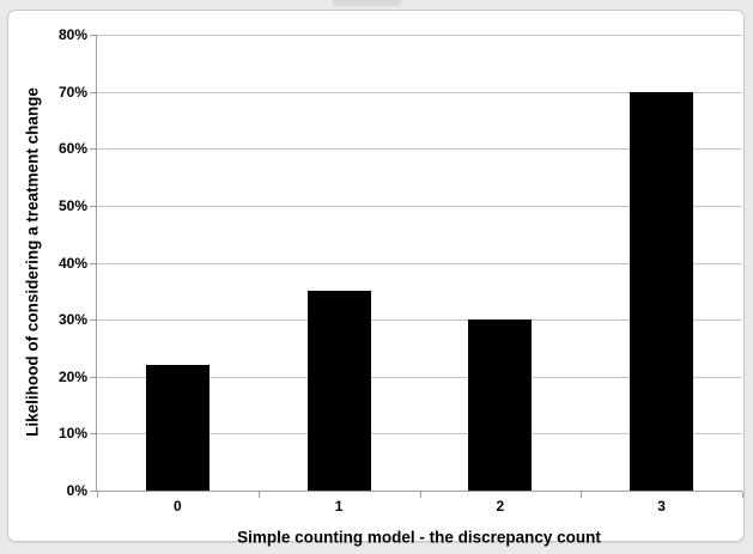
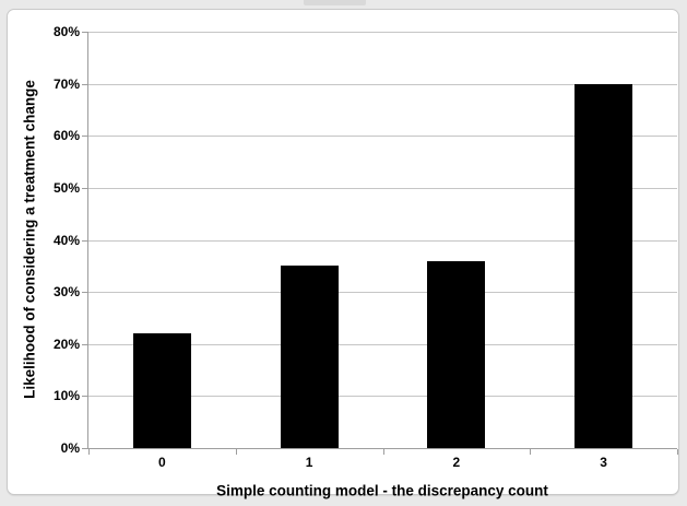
2: 30% -> 36%
